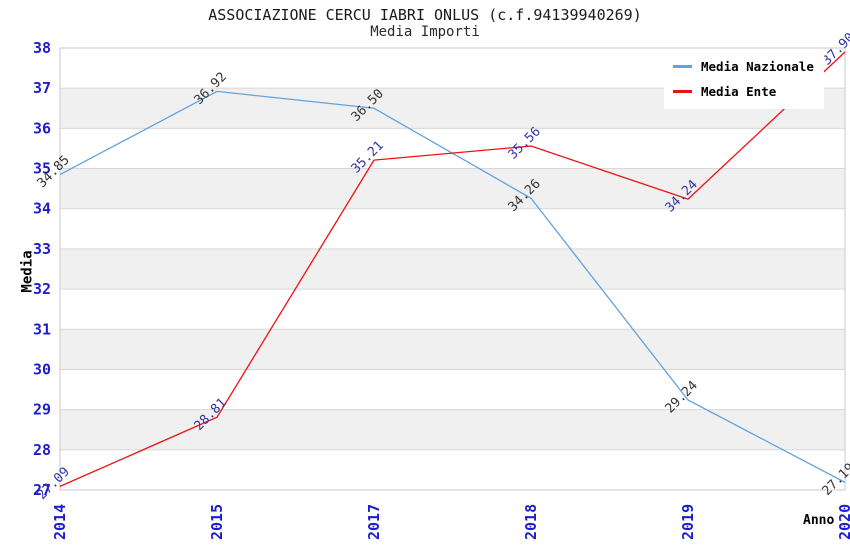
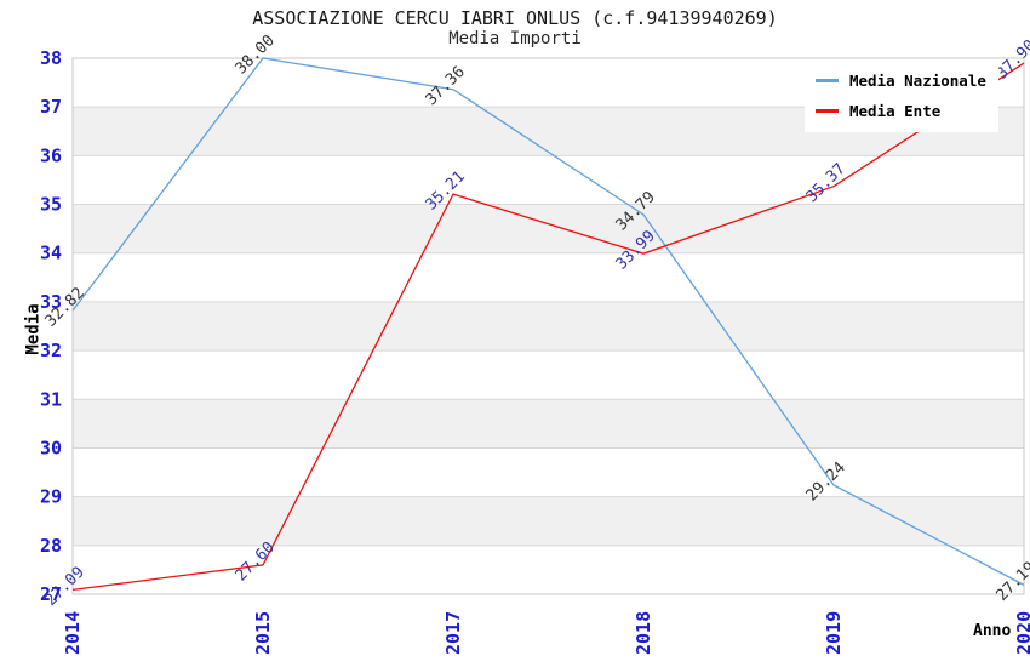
Media Nazionale/2014: 34.85 -> 32.82
Media Nazionale/2015: 36.92 -> 38.00
Media Ente/2015: 28.81 -> 27.60
Media Nazionale/2017: 36.50 -> 37.36
Media Nazionale/2018: 34.26 -> 34.79
Media Ente/2018: 35.56 -> 33.99
Media Ente/2019: 34.24 -> 35.37
